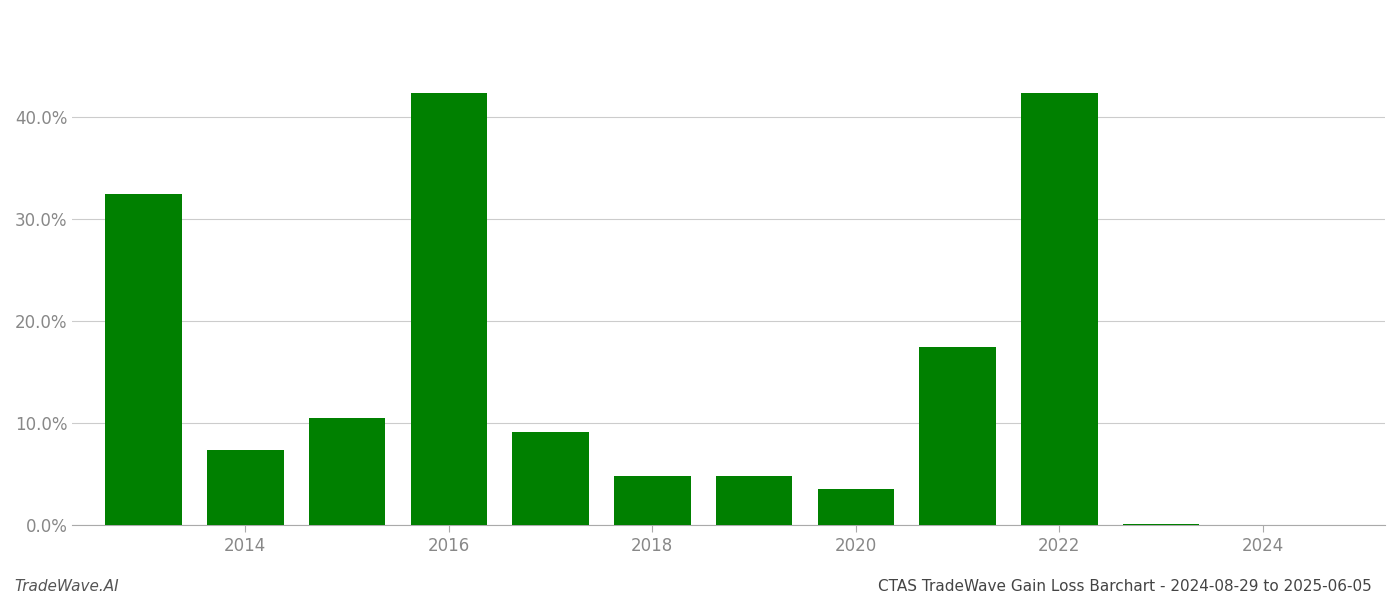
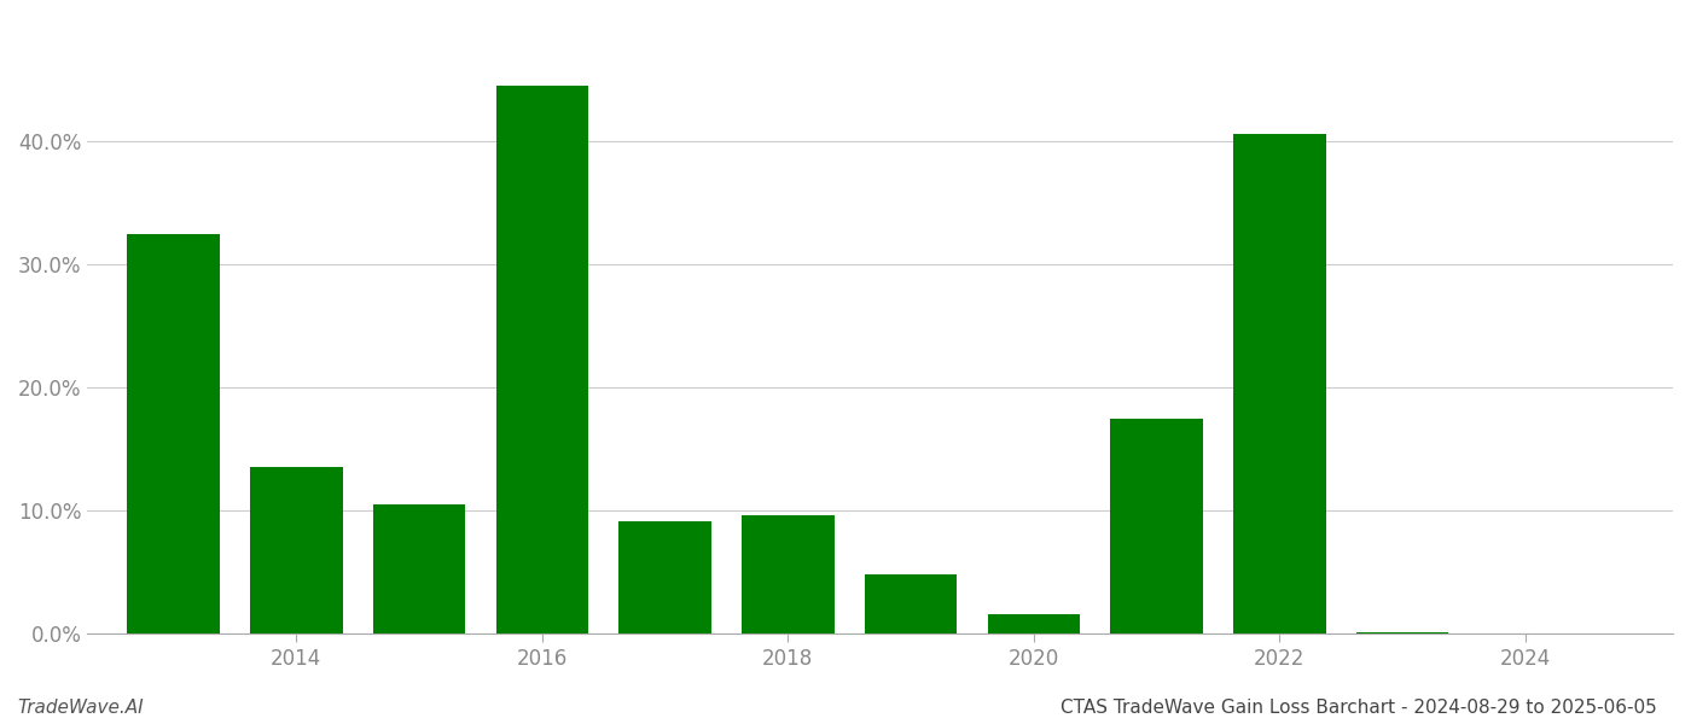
2014: 7.4% -> 13.5%
2016: 42.4% -> 44.5%
2018: 4.8% -> 9.6%
2020: 3.5% -> 1.6%
2022: 42.4% -> 40.6%
